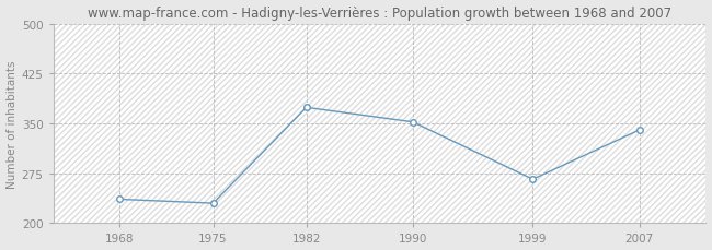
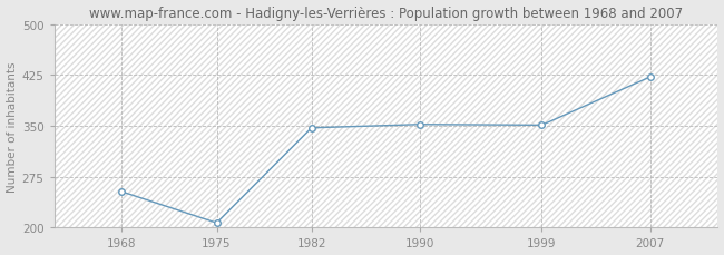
1968: 236 -> 253
1975: 230 -> 207
1982: 374 -> 347
1999: 266 -> 351
2007: 340 -> 422
